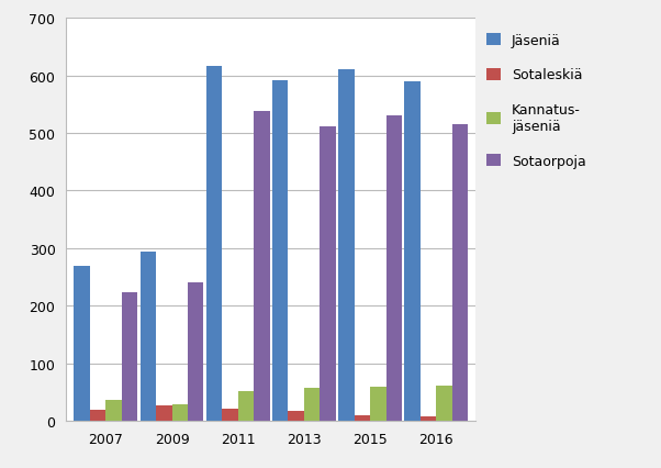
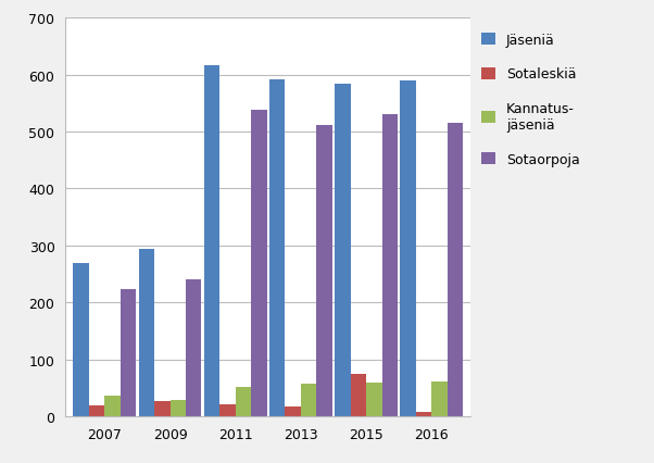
Jäseniä/2015: 611 -> 584
Sotaleskiä/2015: 10 -> 74
